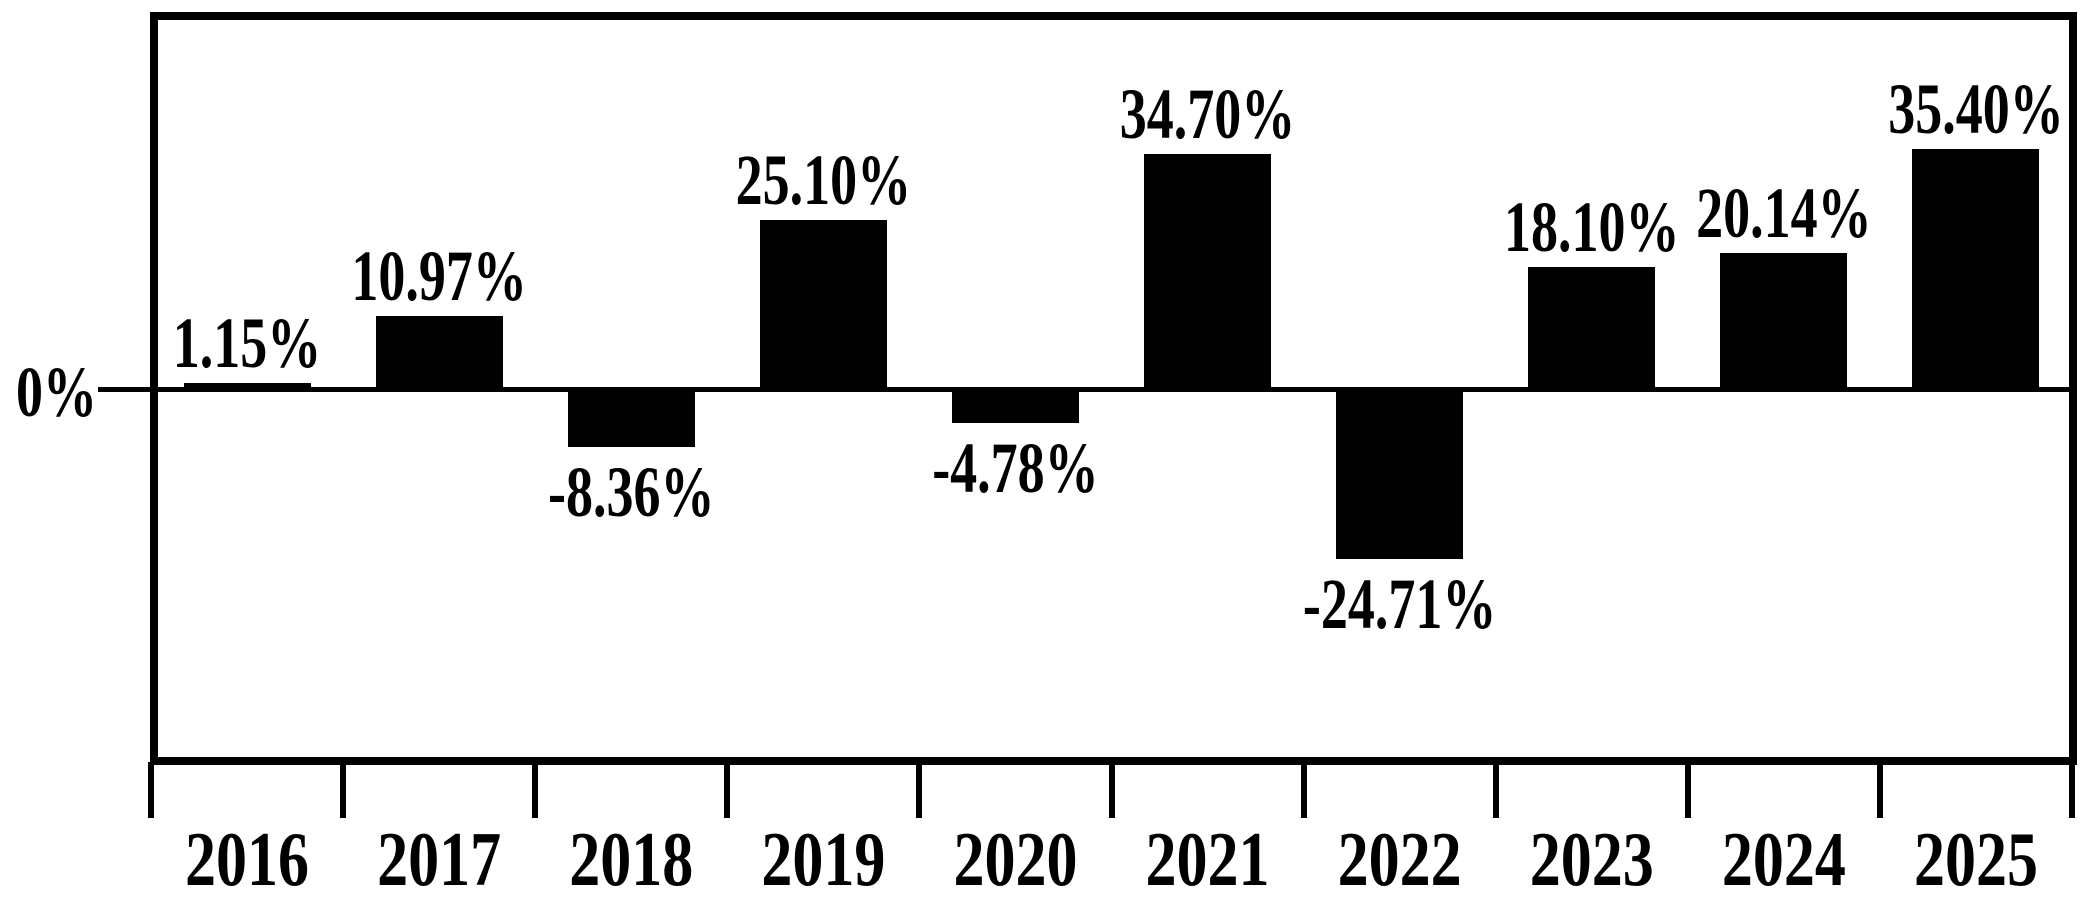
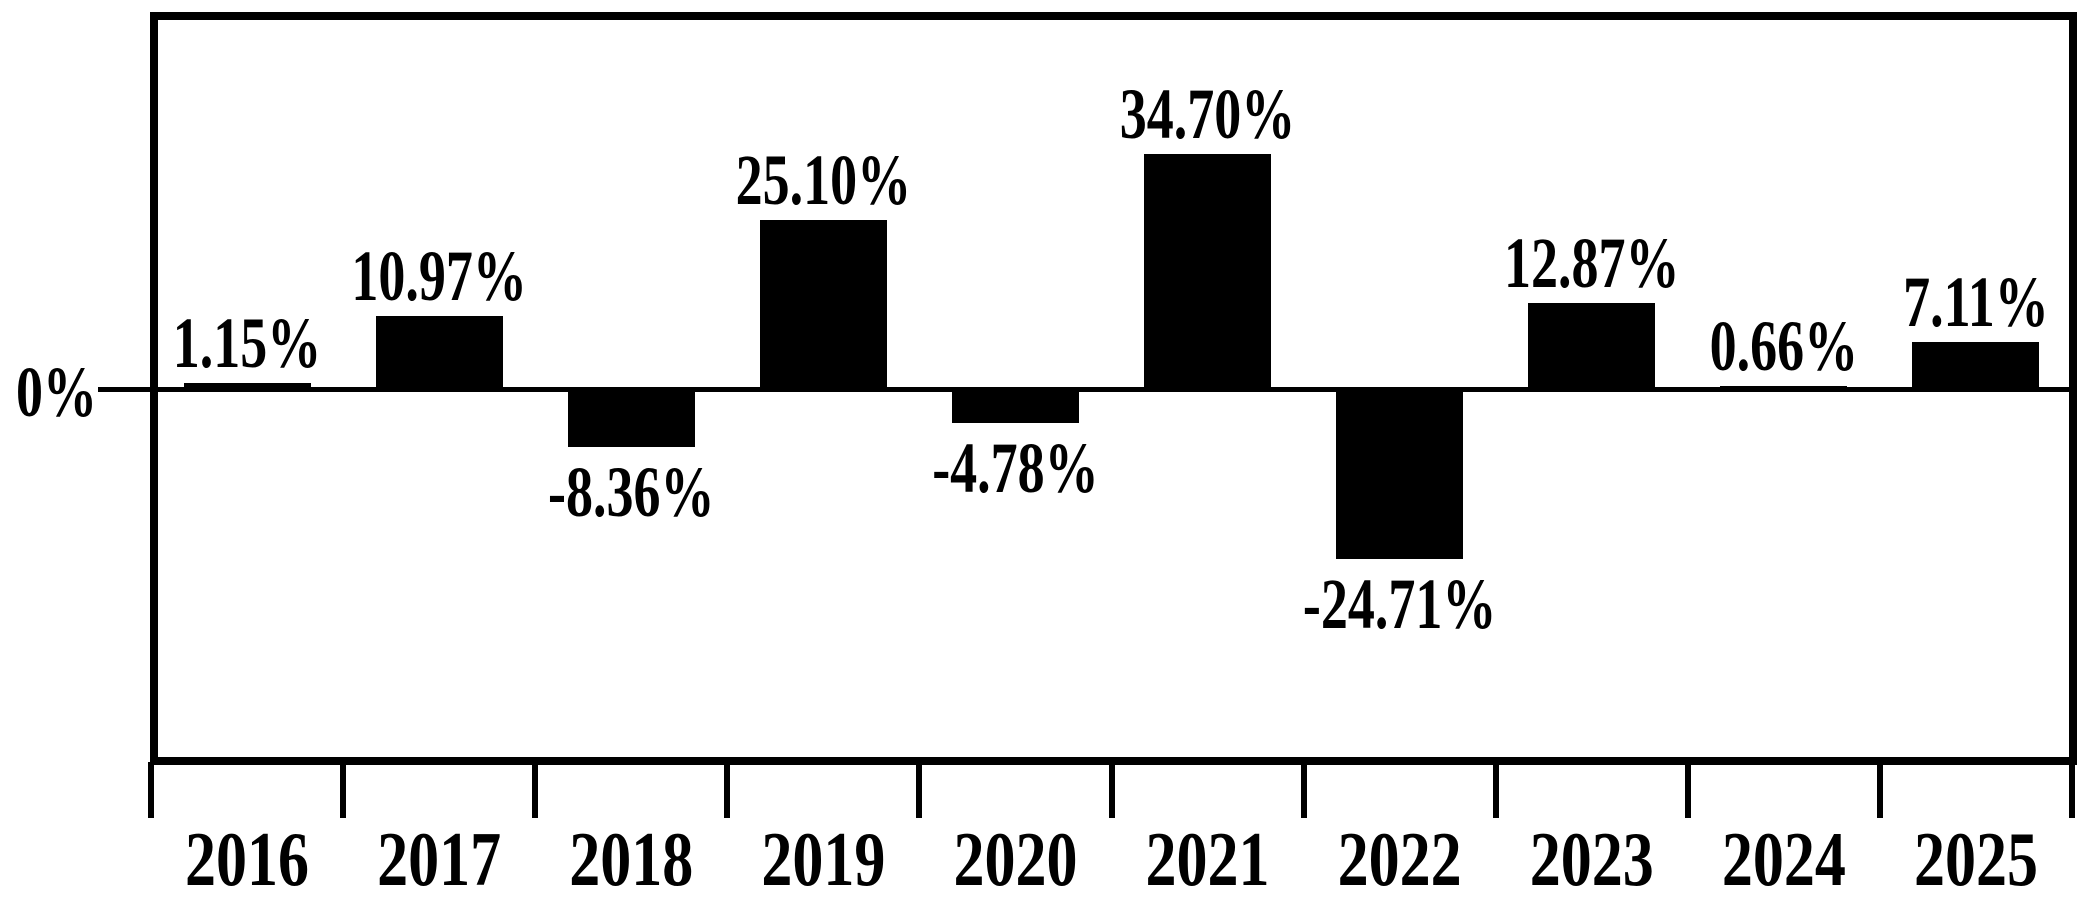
2023: 18.10% -> 12.87%
2024: 20.14% -> 0.66%
2025: 35.40% -> 7.11%
